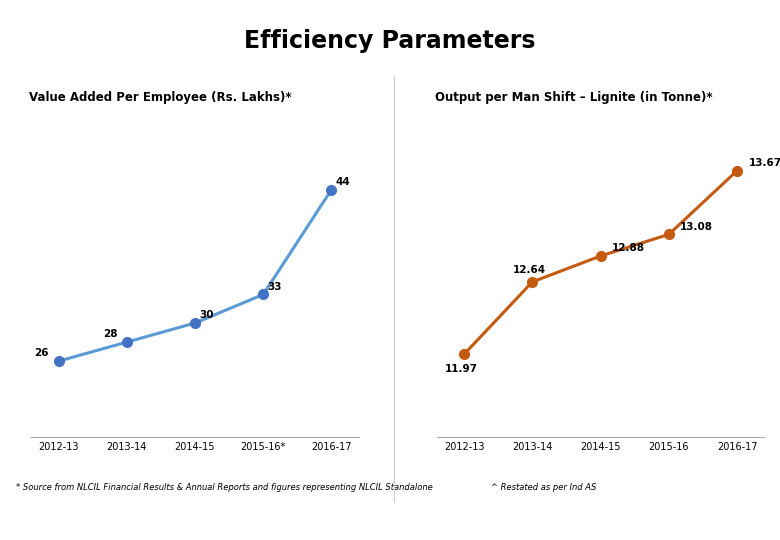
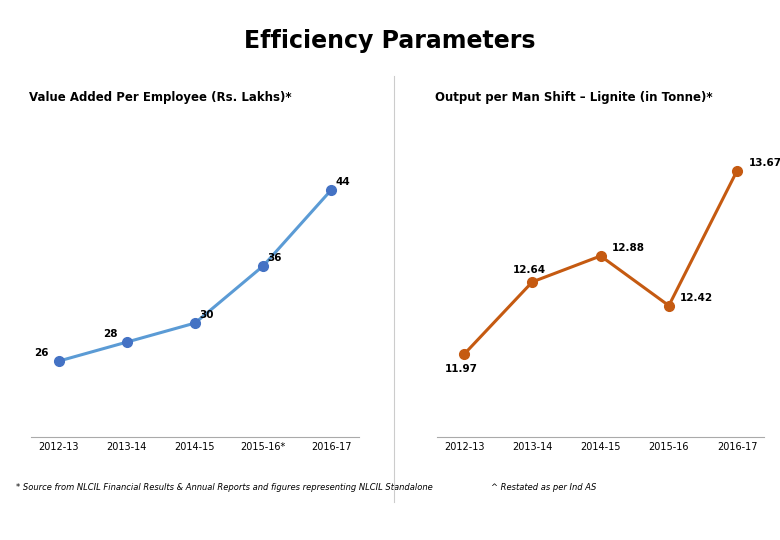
2015-16*: 33 -> 36
2015-16: 13.08 -> 12.42
